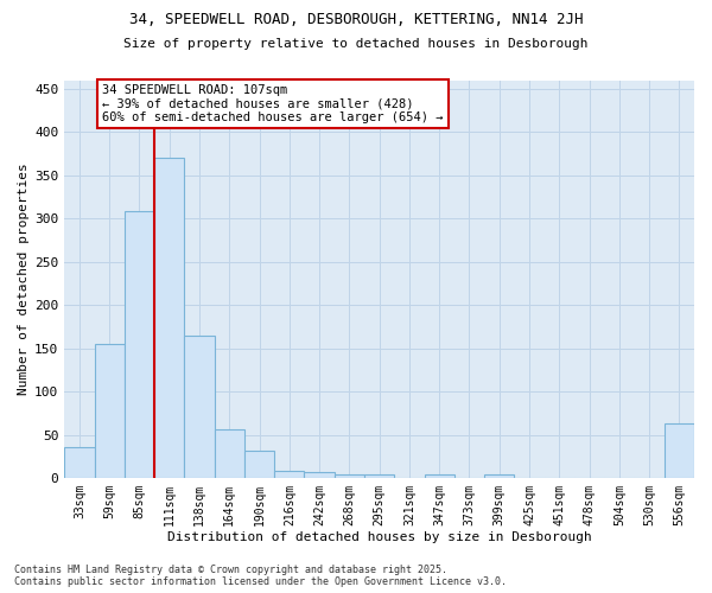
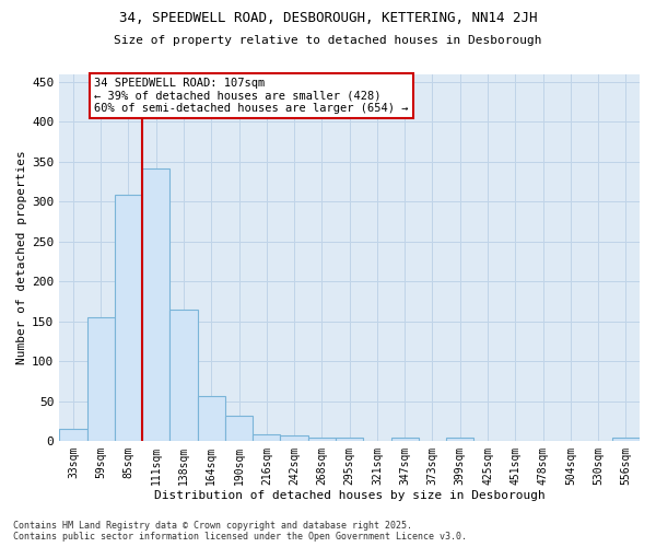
33sqm: 36 -> 15
111sqm: 370 -> 342
556sqm: 64 -> 4
